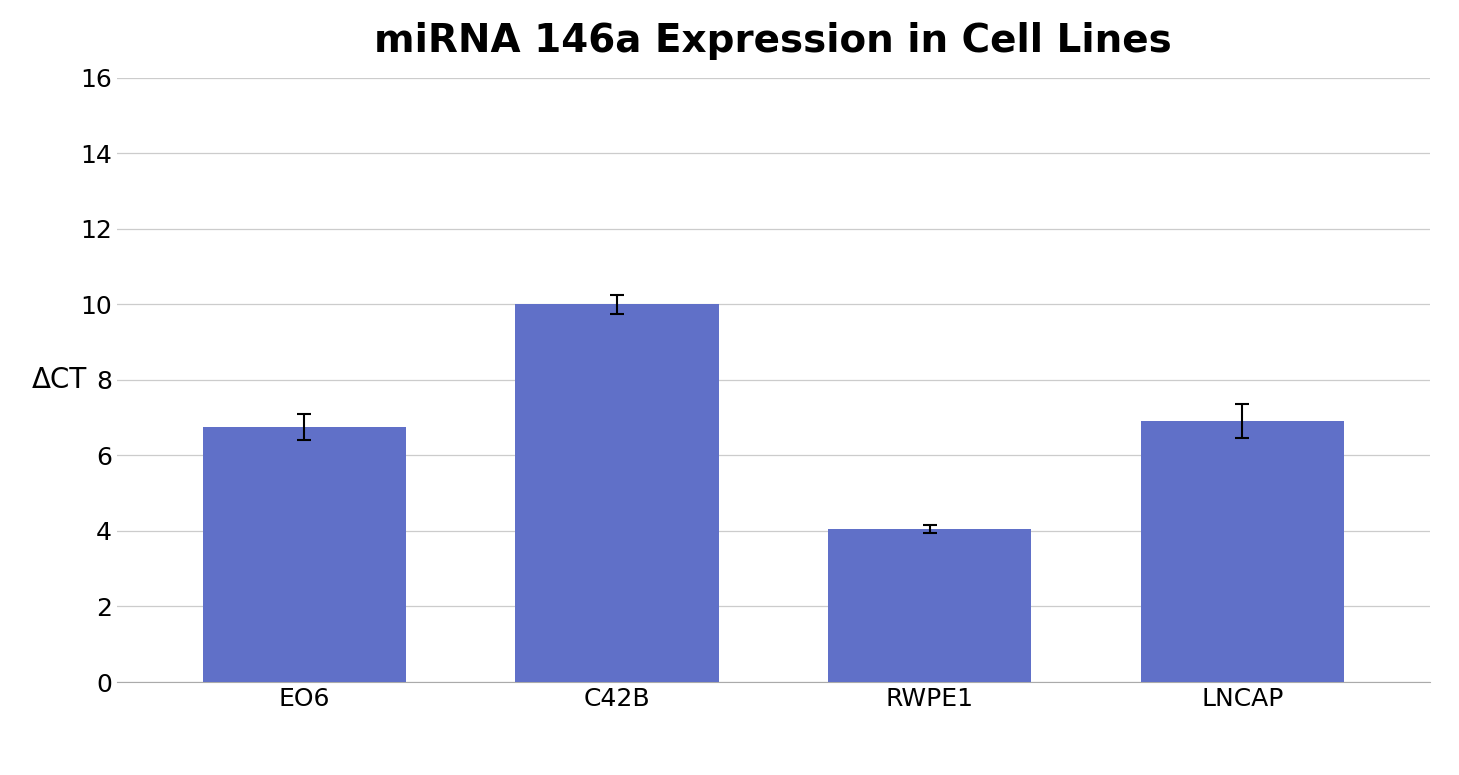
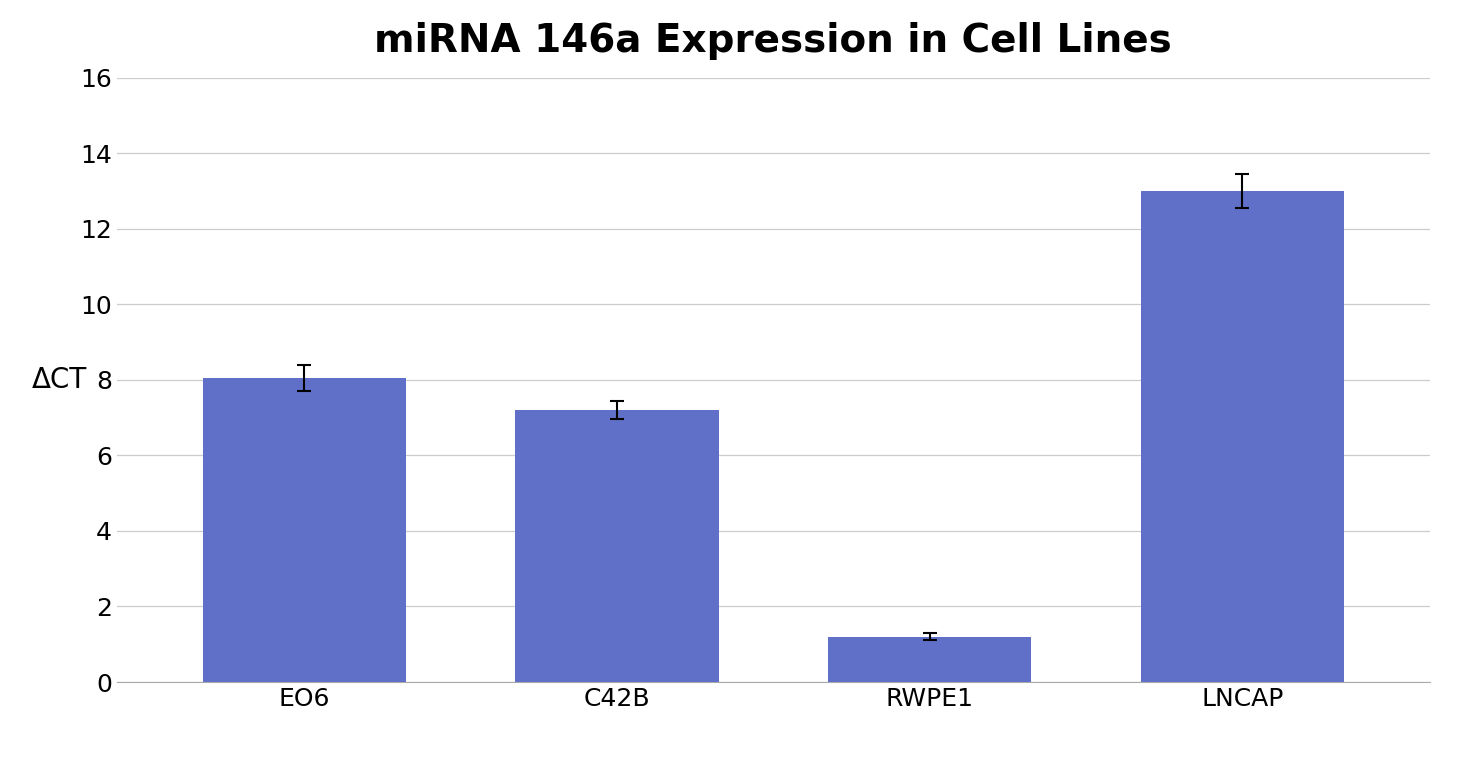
EO6: 6.75 -> 8.05
C42B: 10.00 -> 7.20
RWPE1: 4.05 -> 1.20
LNCAP: 6.90 -> 13.00
